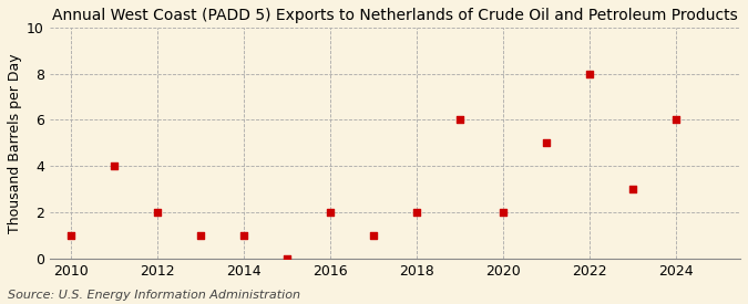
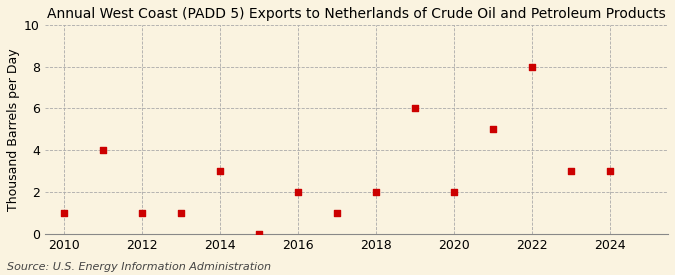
2012: 2 -> 1
2014: 1 -> 3
2024: 6 -> 3
